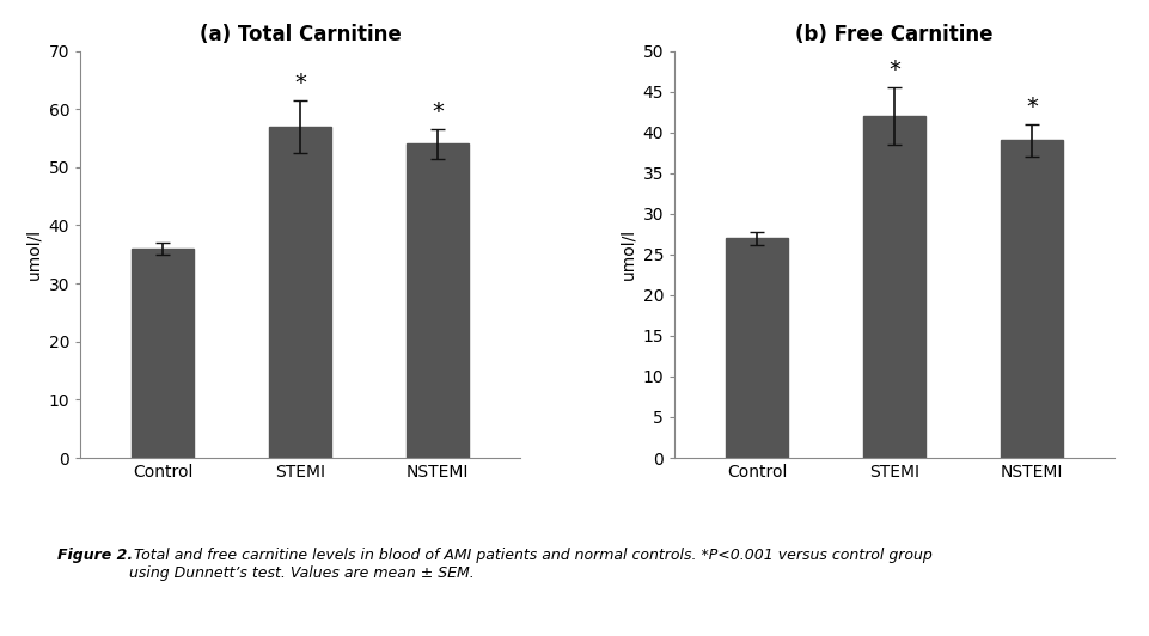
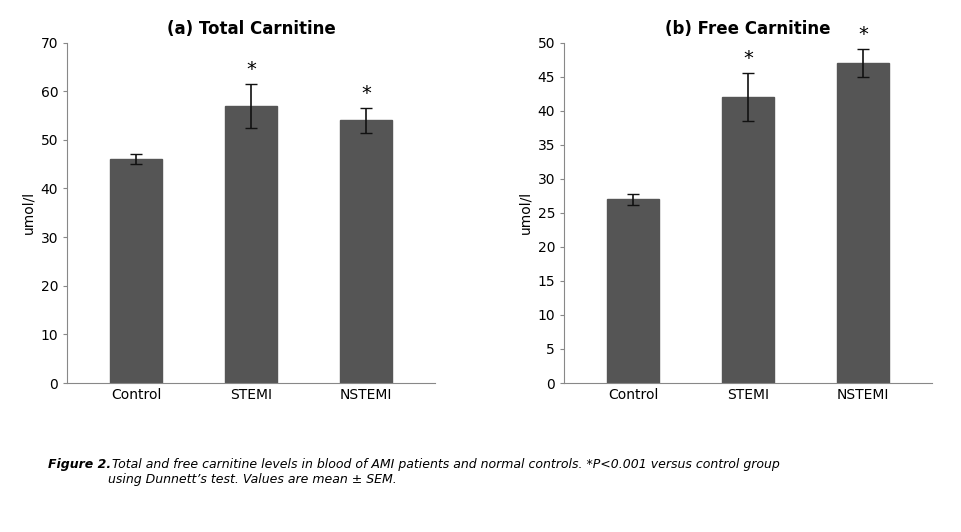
(a) Total Carnitine/Control: 36 -> 46
(b) Free Carnitine/NSTEMI: 39 -> 47
